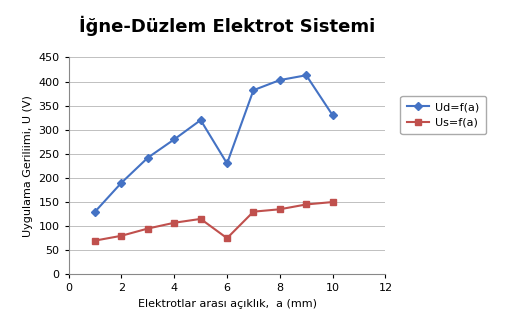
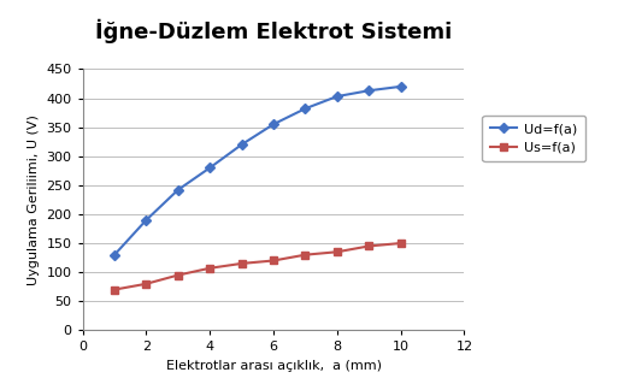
Ud=f(a)/6: 230 -> 355
Us=f(a)/6: 75 -> 120
Ud=f(a)/10: 330 -> 420
